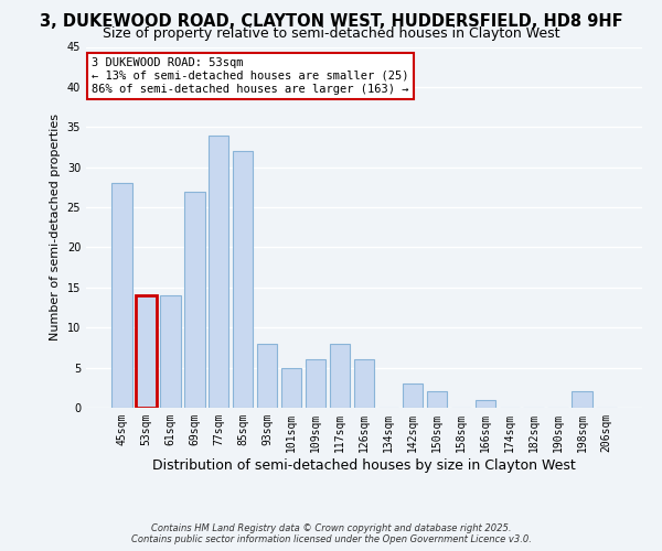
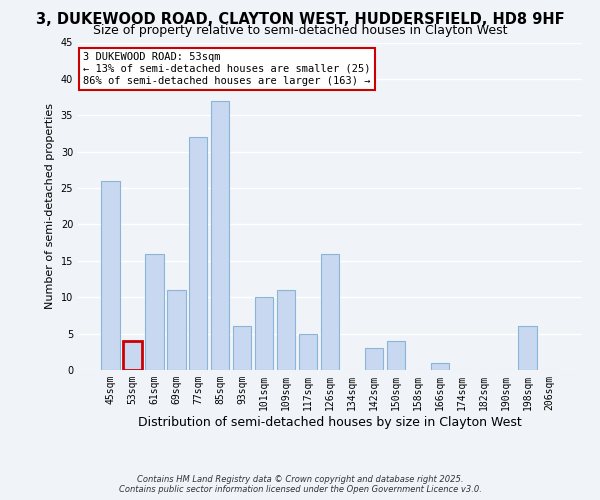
45sqm: 28 -> 26
53sqm: 14 -> 4
61sqm: 14 -> 16
69sqm: 27 -> 11
77sqm: 34 -> 32
85sqm: 32 -> 37
93sqm: 8 -> 6
101sqm: 5 -> 10
109sqm: 6 -> 11
117sqm: 8 -> 5
126sqm: 6 -> 16
150sqm: 2 -> 4
198sqm: 2 -> 6
